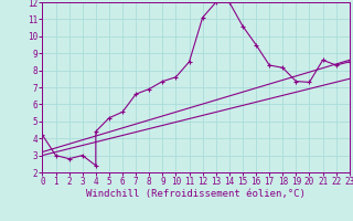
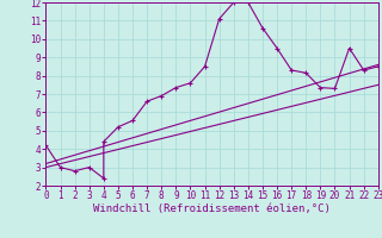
21: 8.6 -> 9.5
